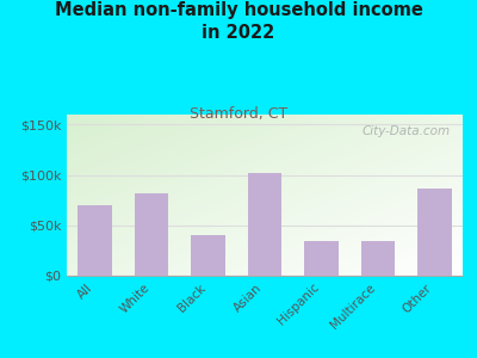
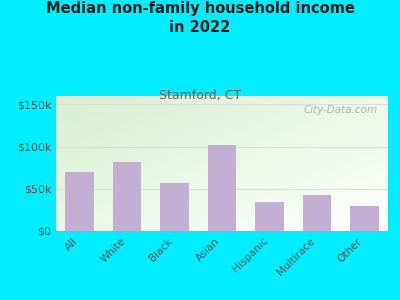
Black: $40k -> $57k
Multirace: $34k -> $43k
Other: $86k -> $30k
